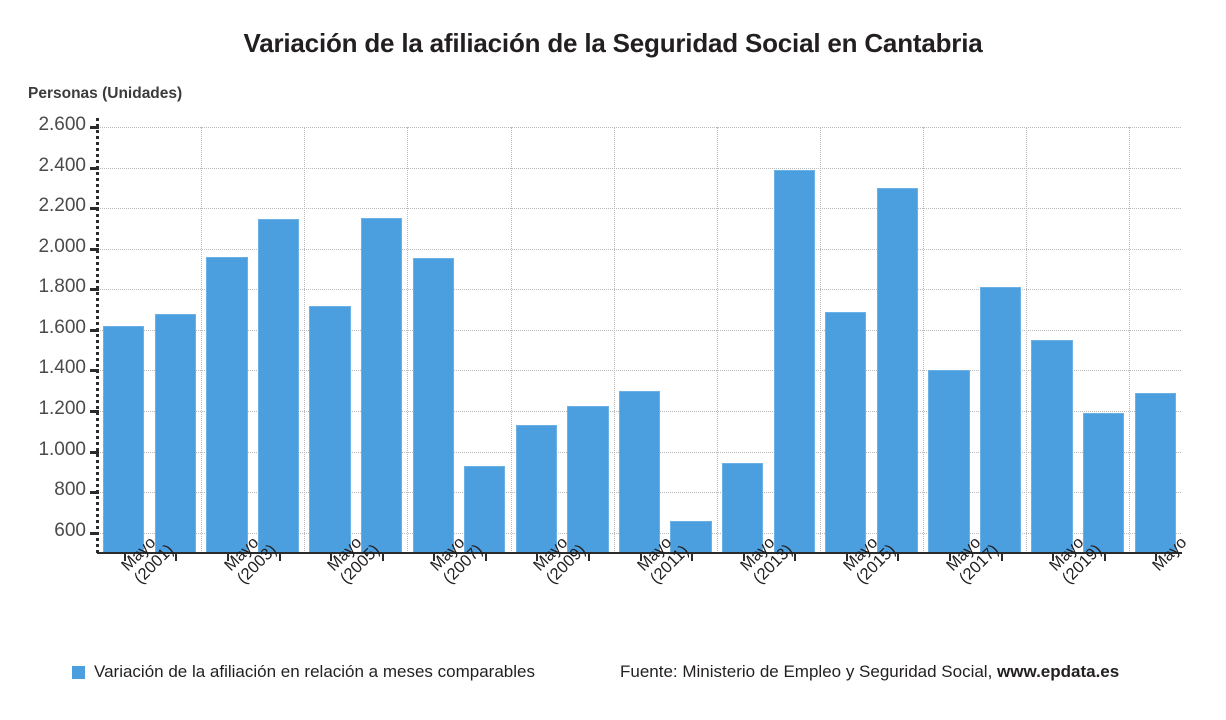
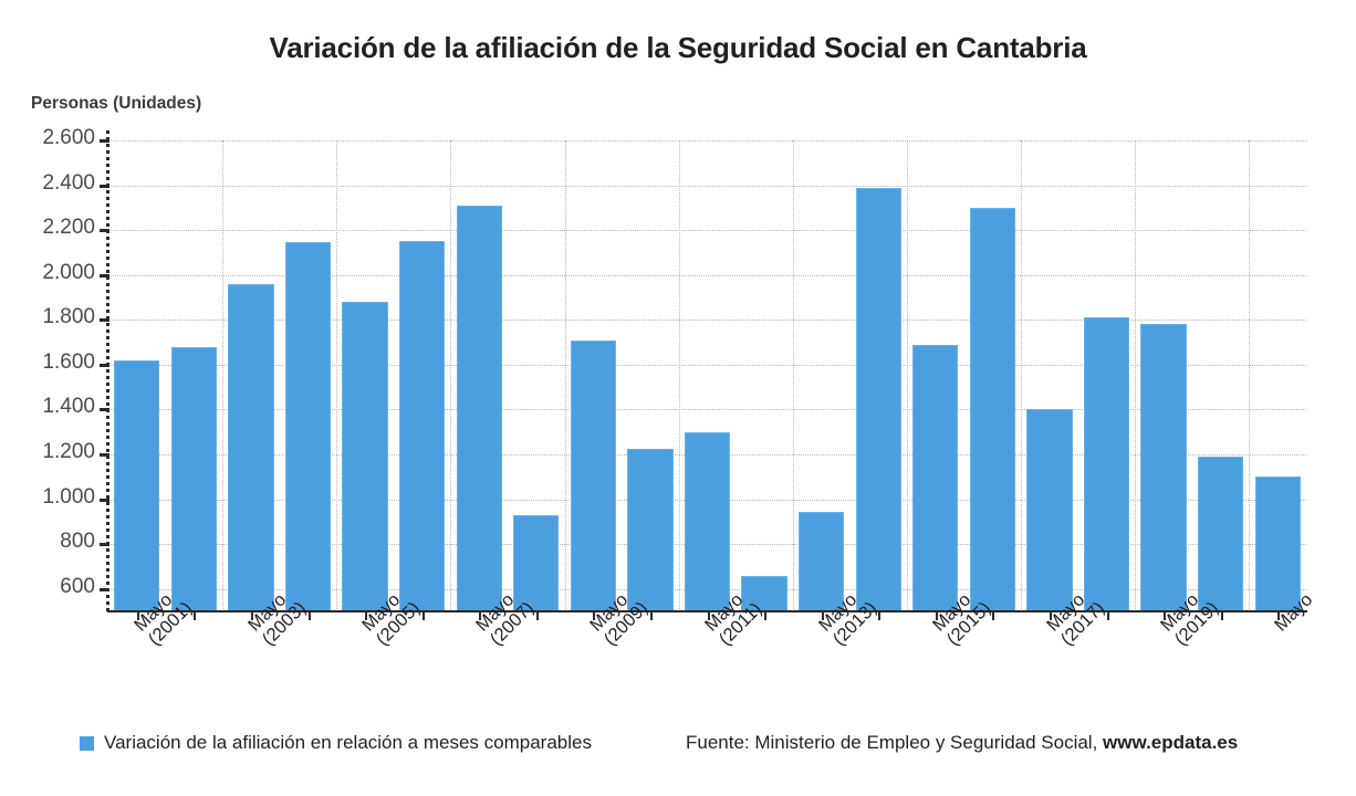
Mayo (2005): 1720 -> 1880
Mayo (2007): 1960 -> 2310
Mayo (2009): 1130 -> 1710
Mayo (2019): 1550 -> 1780
Mayo: 1290 -> 1100
